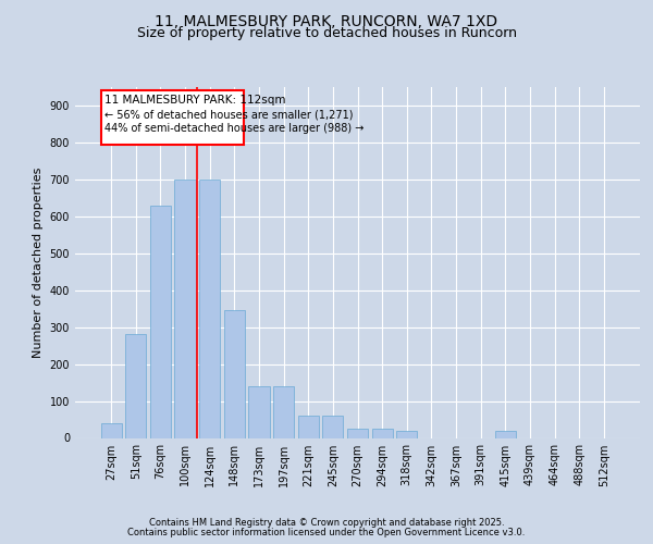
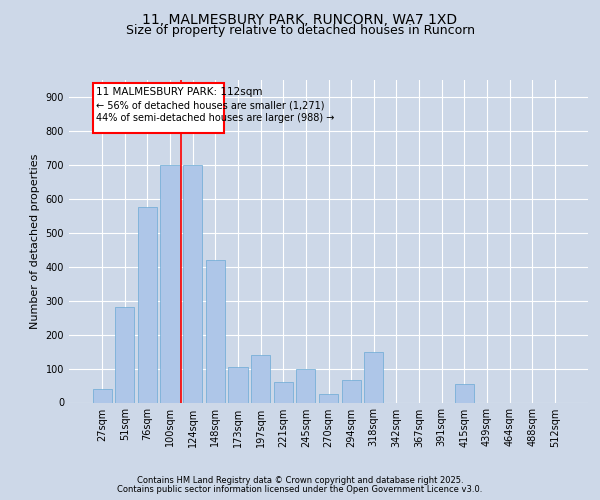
76sqm: 630 -> 575
148sqm: 345 -> 420
173sqm: 140 -> 105
245sqm: 60 -> 100
294sqm: 25 -> 65
318sqm: 20 -> 150
415sqm: 20 -> 55
